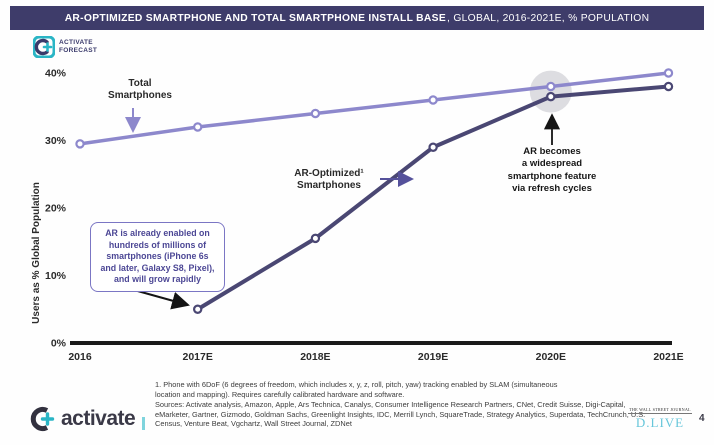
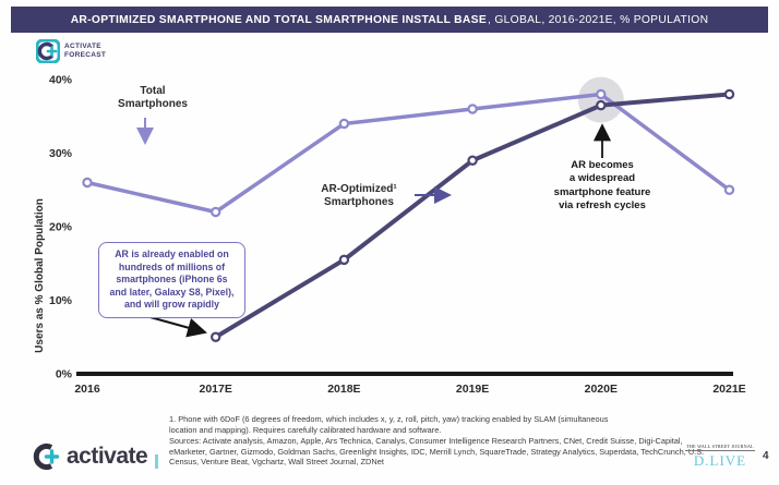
Total Smartphones/2016: 30% -> 26%
Total Smartphones/2017E: 32% -> 22%
Total Smartphones/2021E: 40% -> 25%
